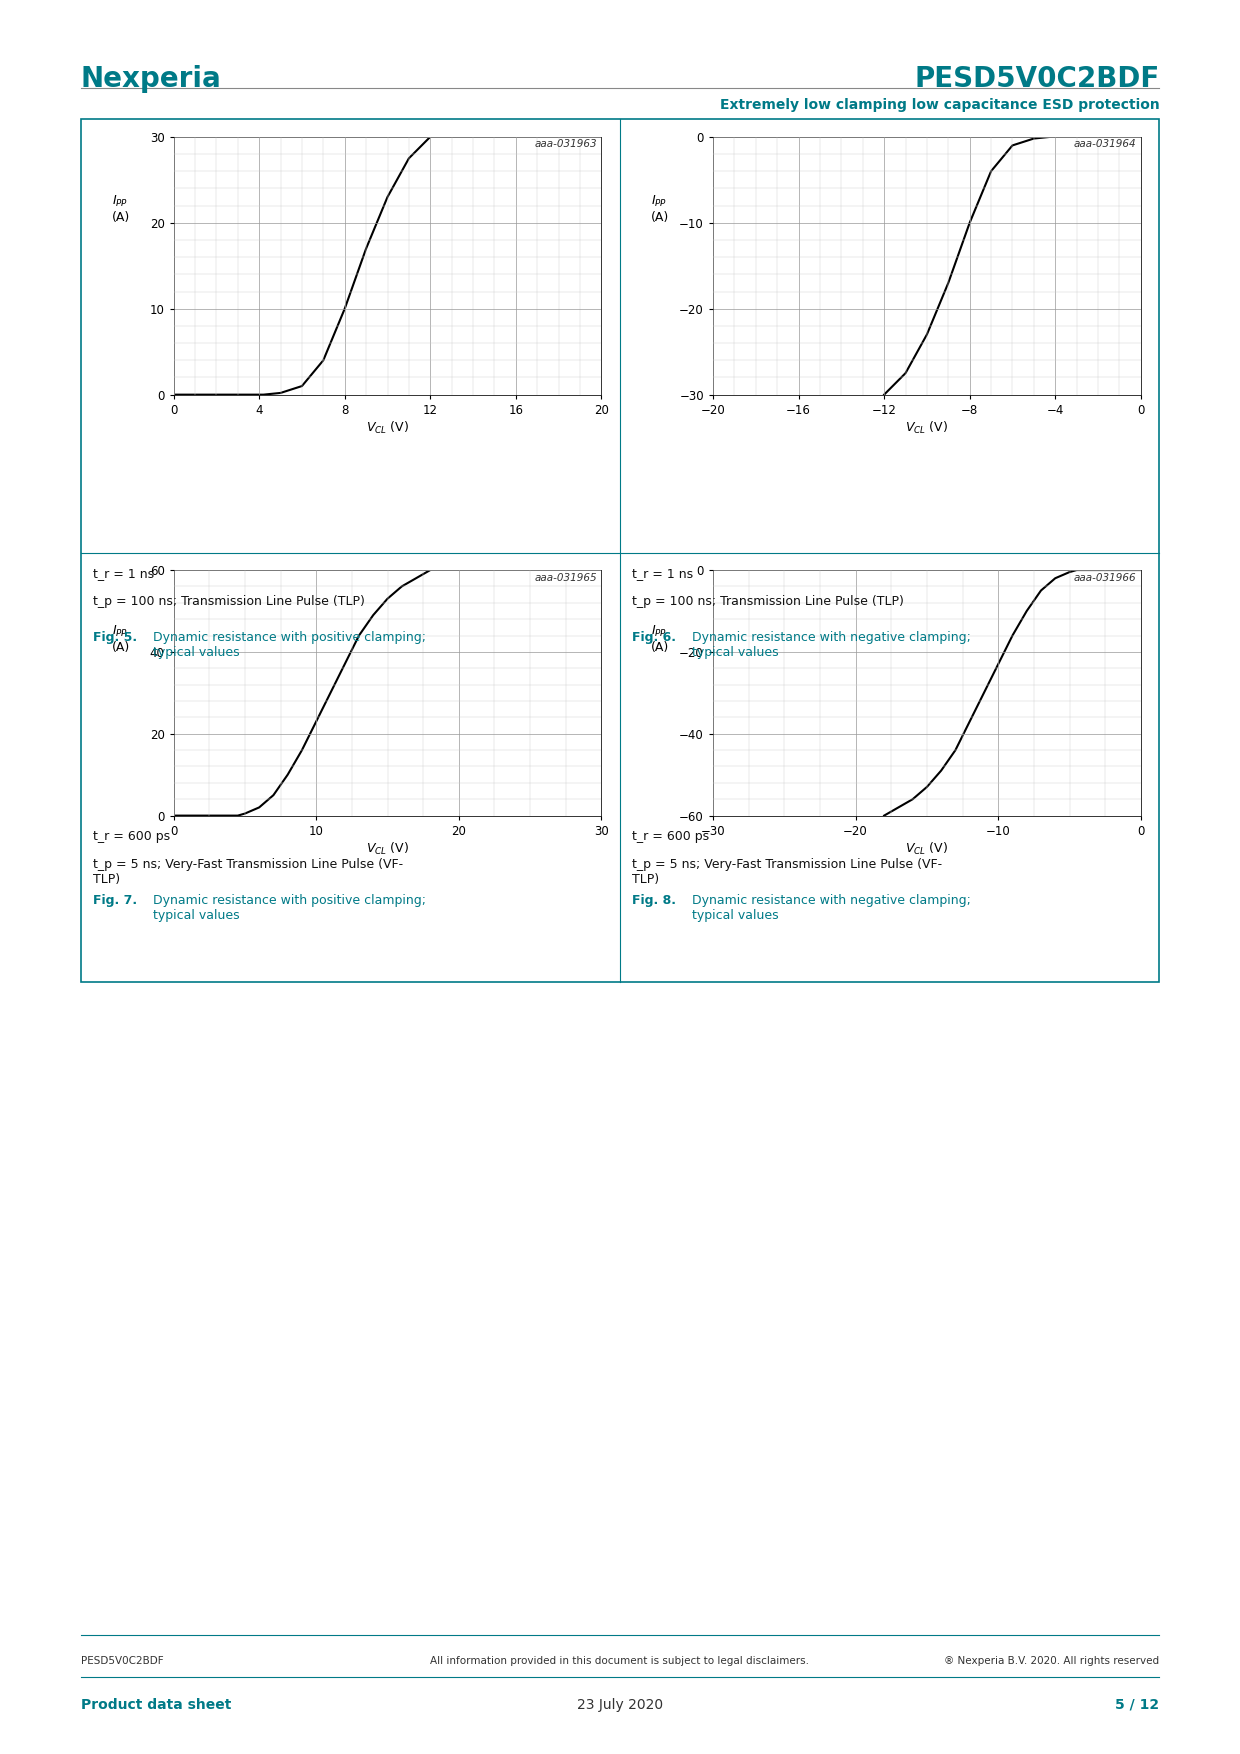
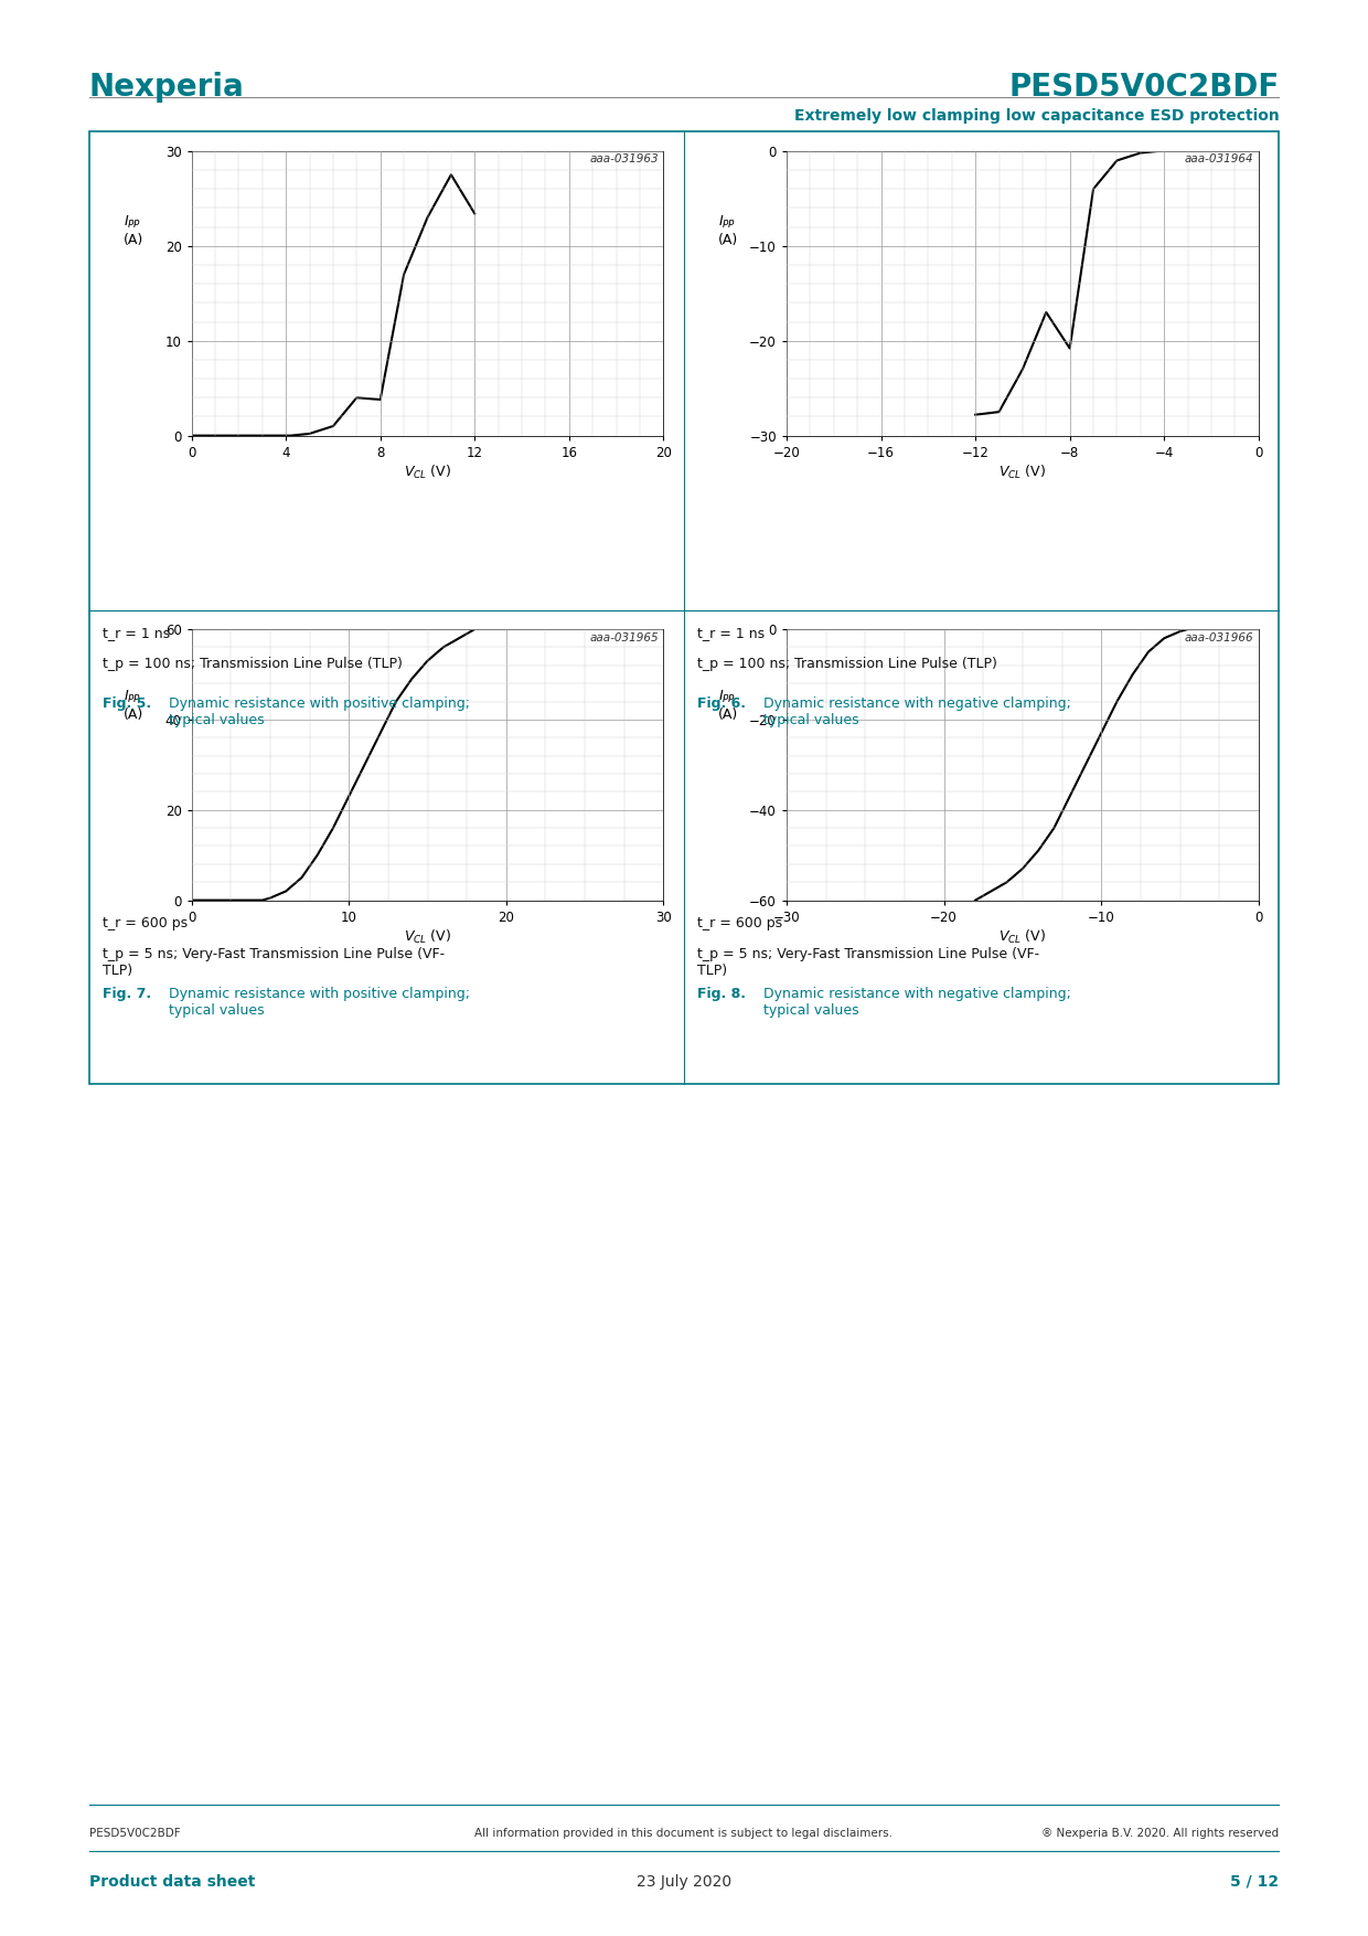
8: 10.0 -> 3.8
12: 30.0 -> 23.4
−12: -30.0 -> -27.8
−8: -10.0 -> -20.8
